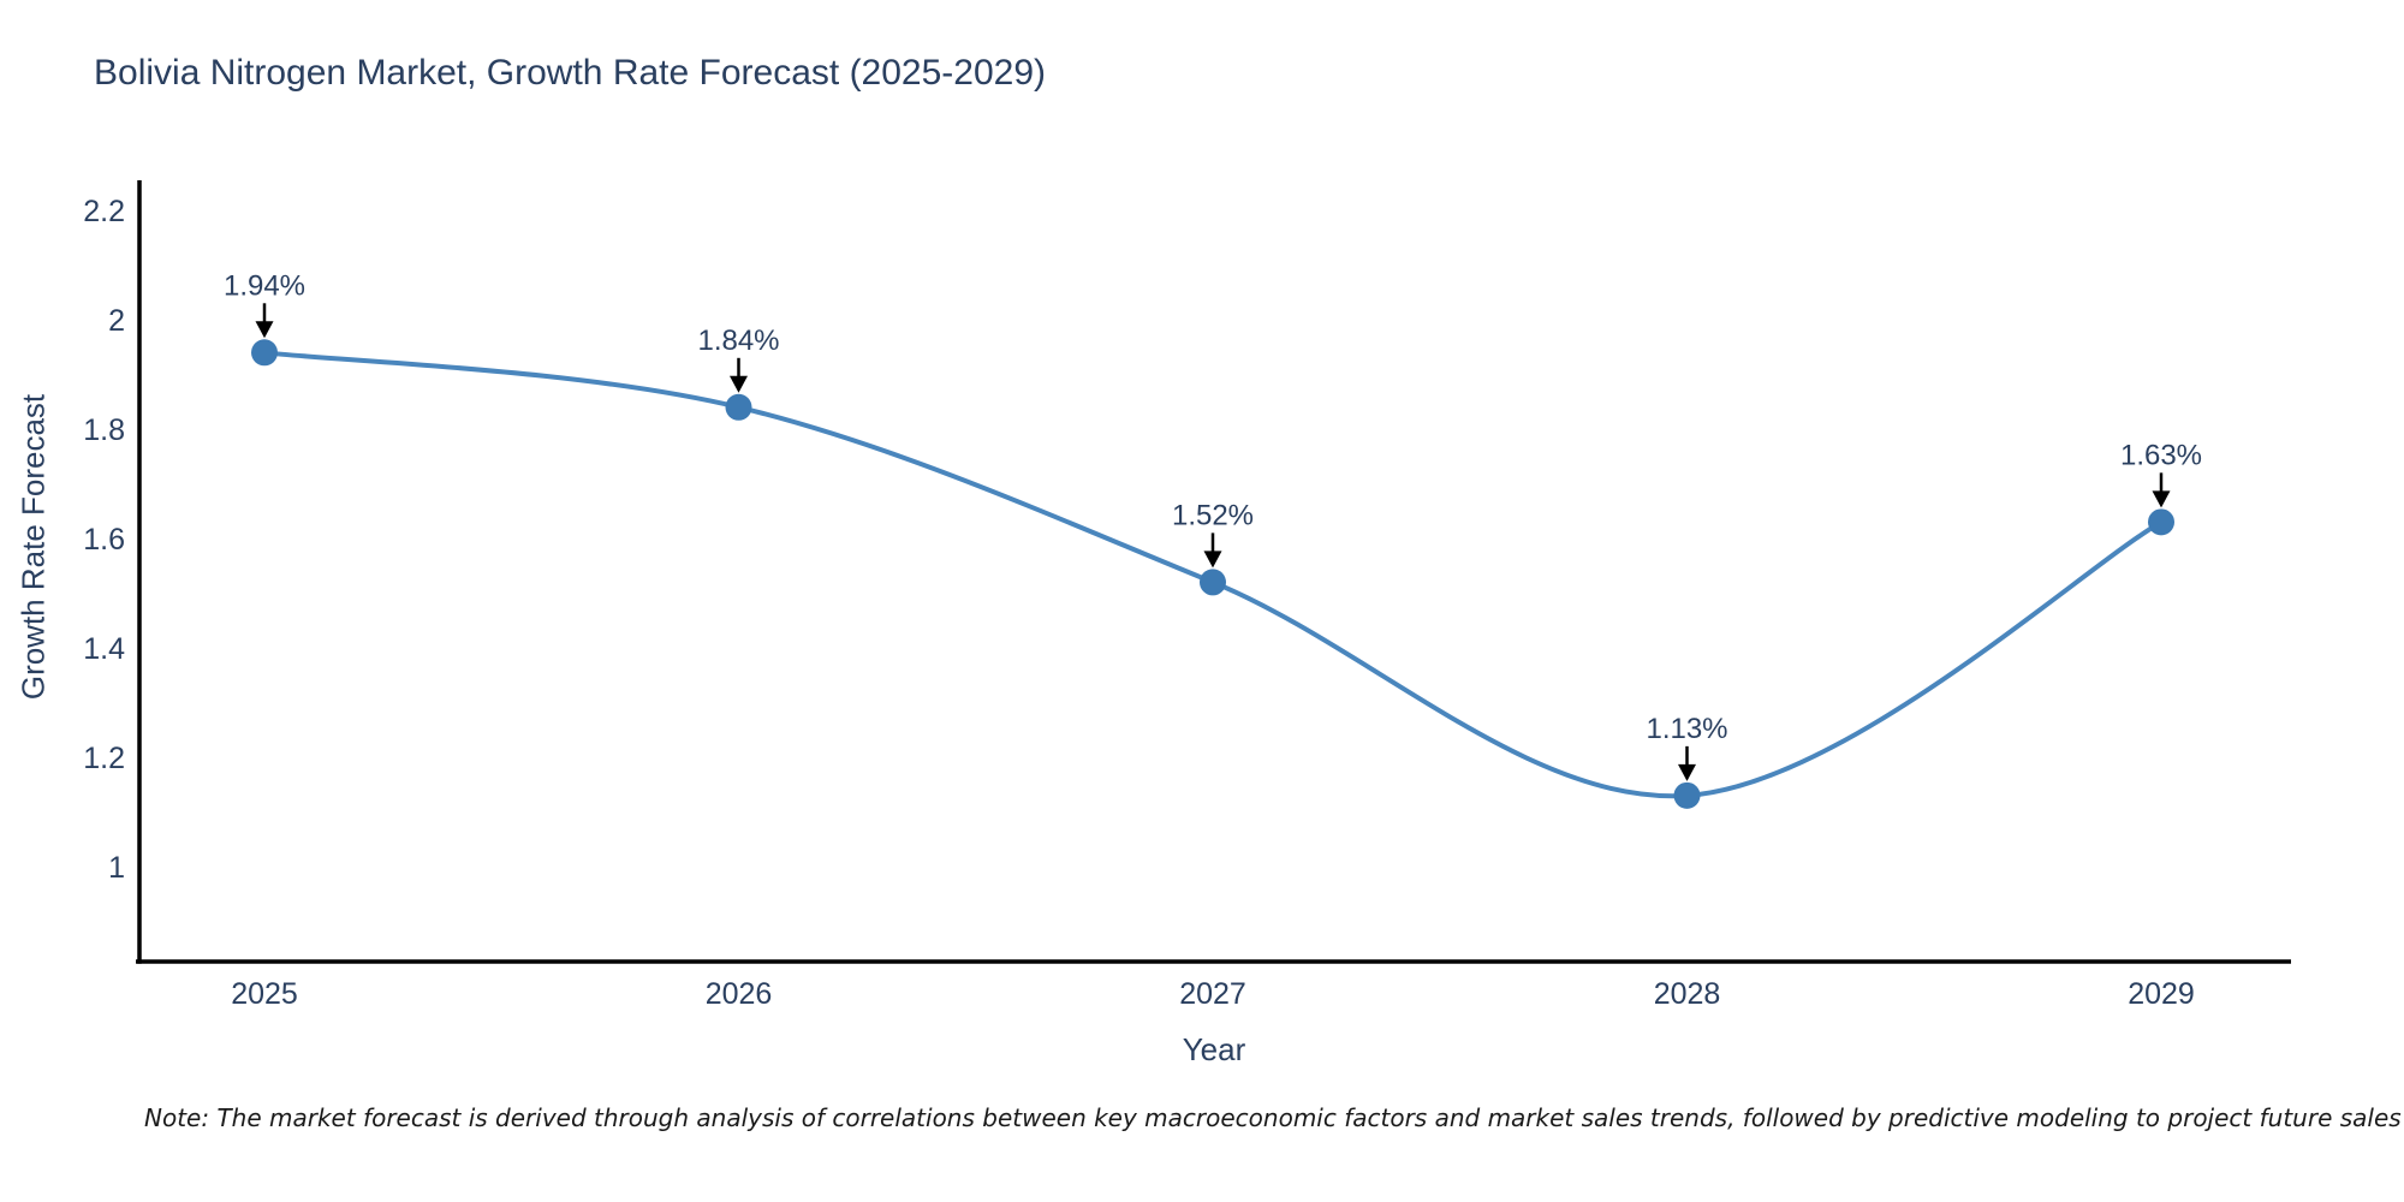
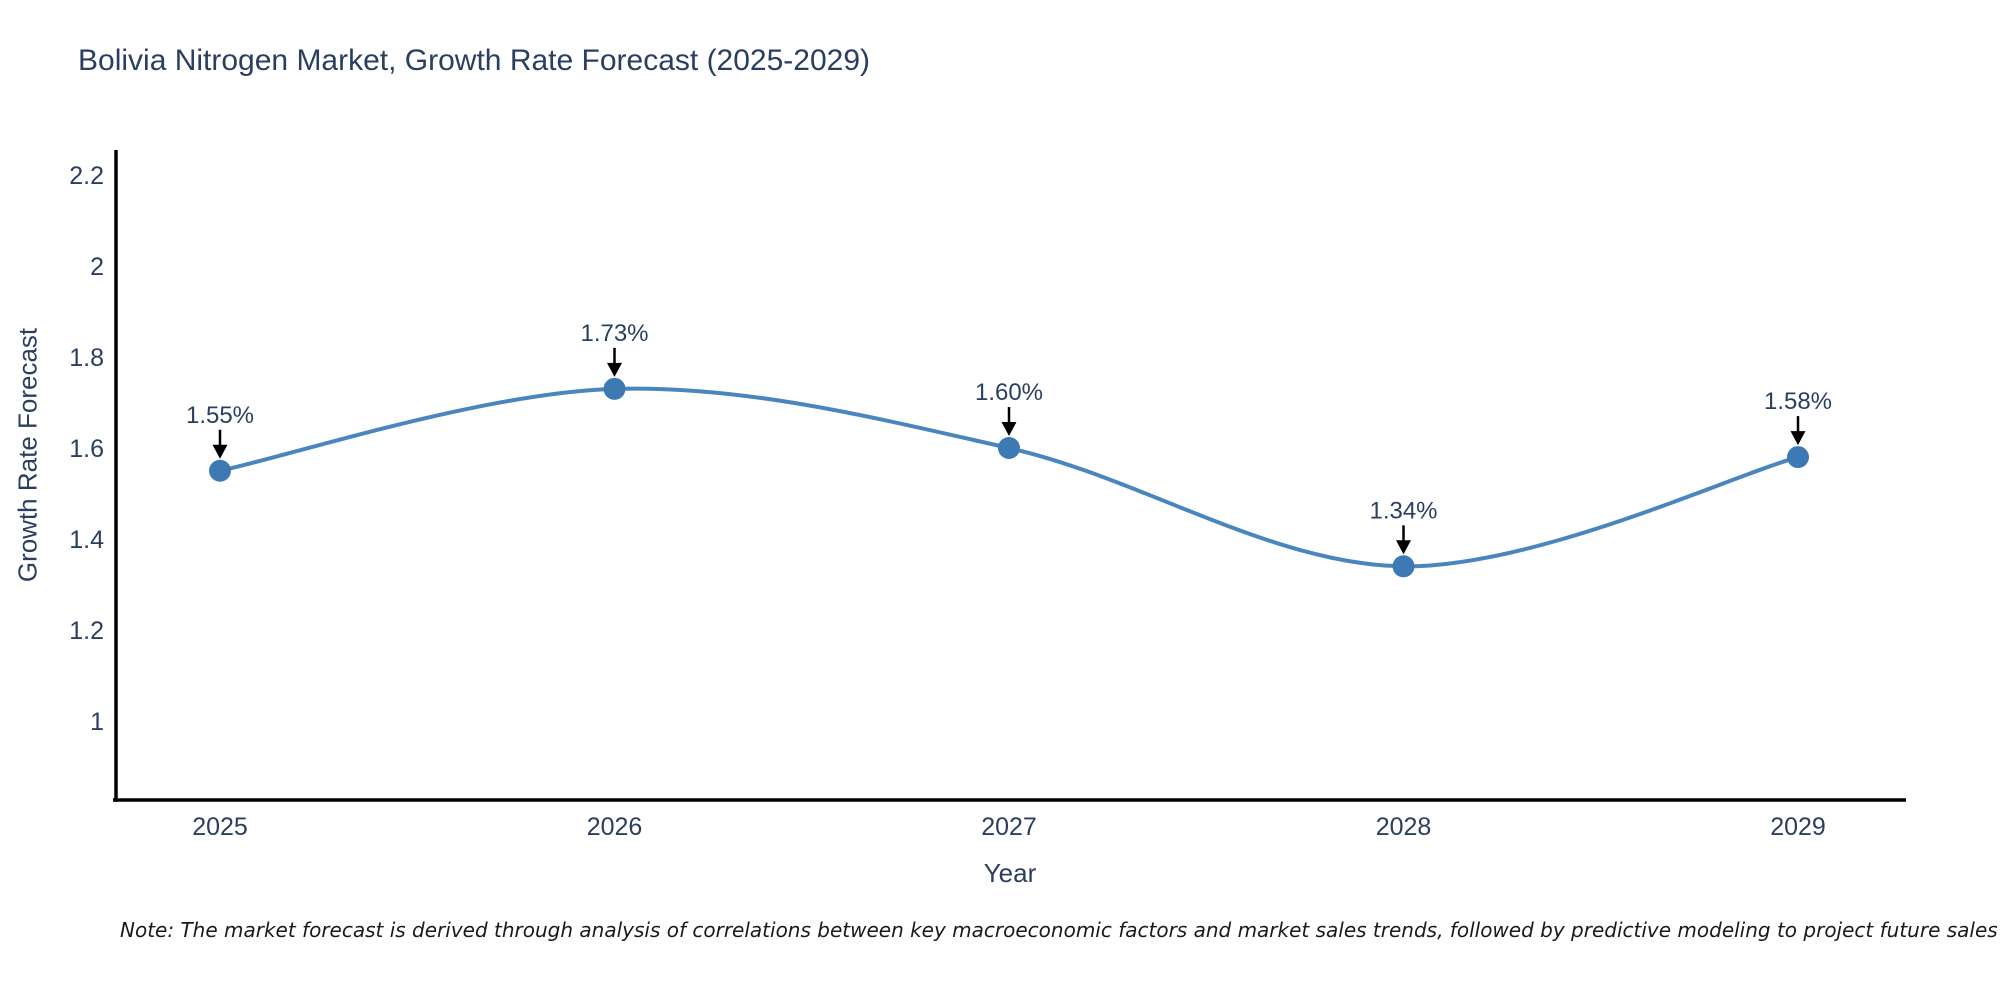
2025: 1.94% -> 1.55%
2026: 1.84% -> 1.73%
2027: 1.52% -> 1.60%
2028: 1.13% -> 1.34%
2029: 1.63% -> 1.58%
